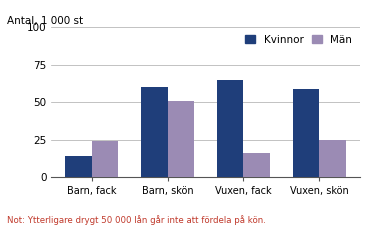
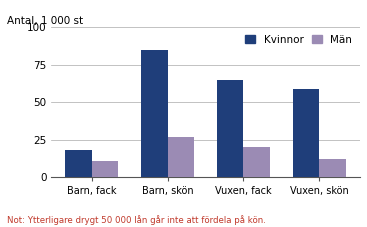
Kvinnor/Barn, fack: 14 -> 18
Män/Barn, fack: 24 -> 11
Kvinnor/Barn, skön: 60 -> 85
Män/Barn, skön: 51 -> 27
Män/Vuxen, fack: 16 -> 20
Män/Vuxen, skön: 25 -> 12
